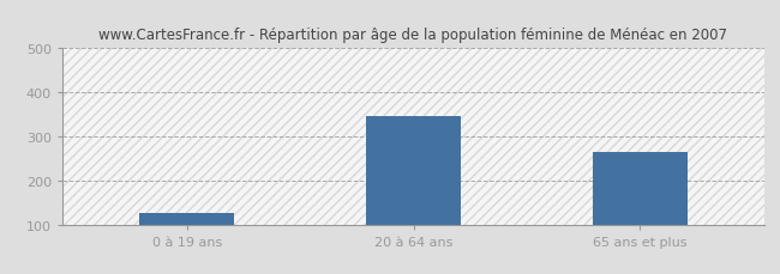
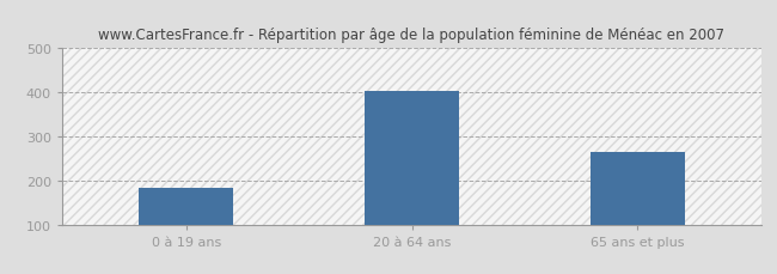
0 à 19 ans: 125 -> 182
20 à 64 ans: 345 -> 403
